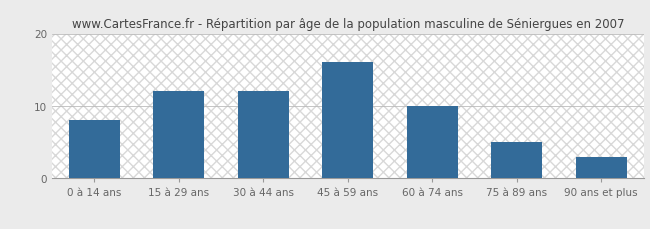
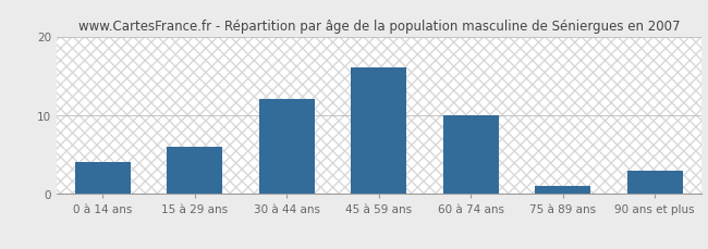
0 à 14 ans: 8 -> 4
15 à 29 ans: 12 -> 6
75 à 89 ans: 5 -> 1
